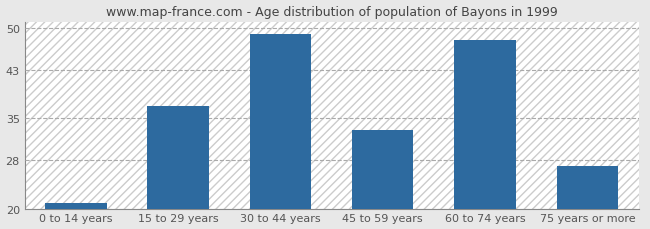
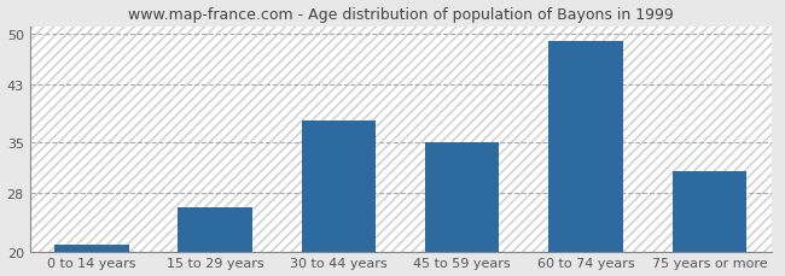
15 to 29 years: 37 -> 26
30 to 44 years: 49 -> 38
45 to 59 years: 33 -> 35
60 to 74 years: 48 -> 49
75 years or more: 27 -> 31
